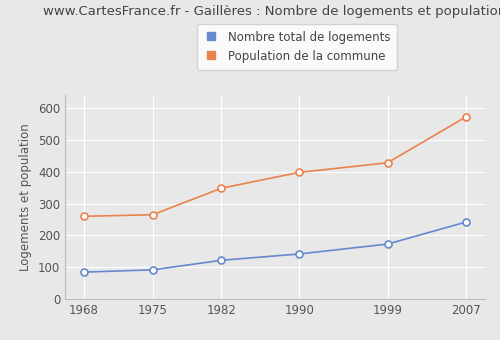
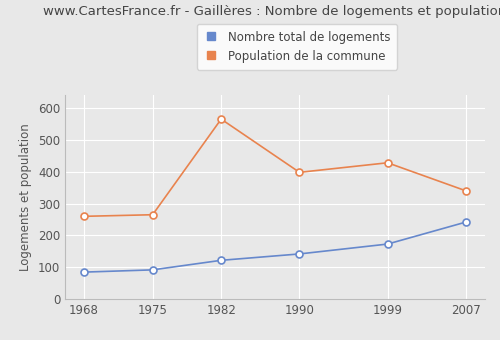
Population de la commune/1982: 348 -> 565
Population de la commune/2007: 572 -> 340
